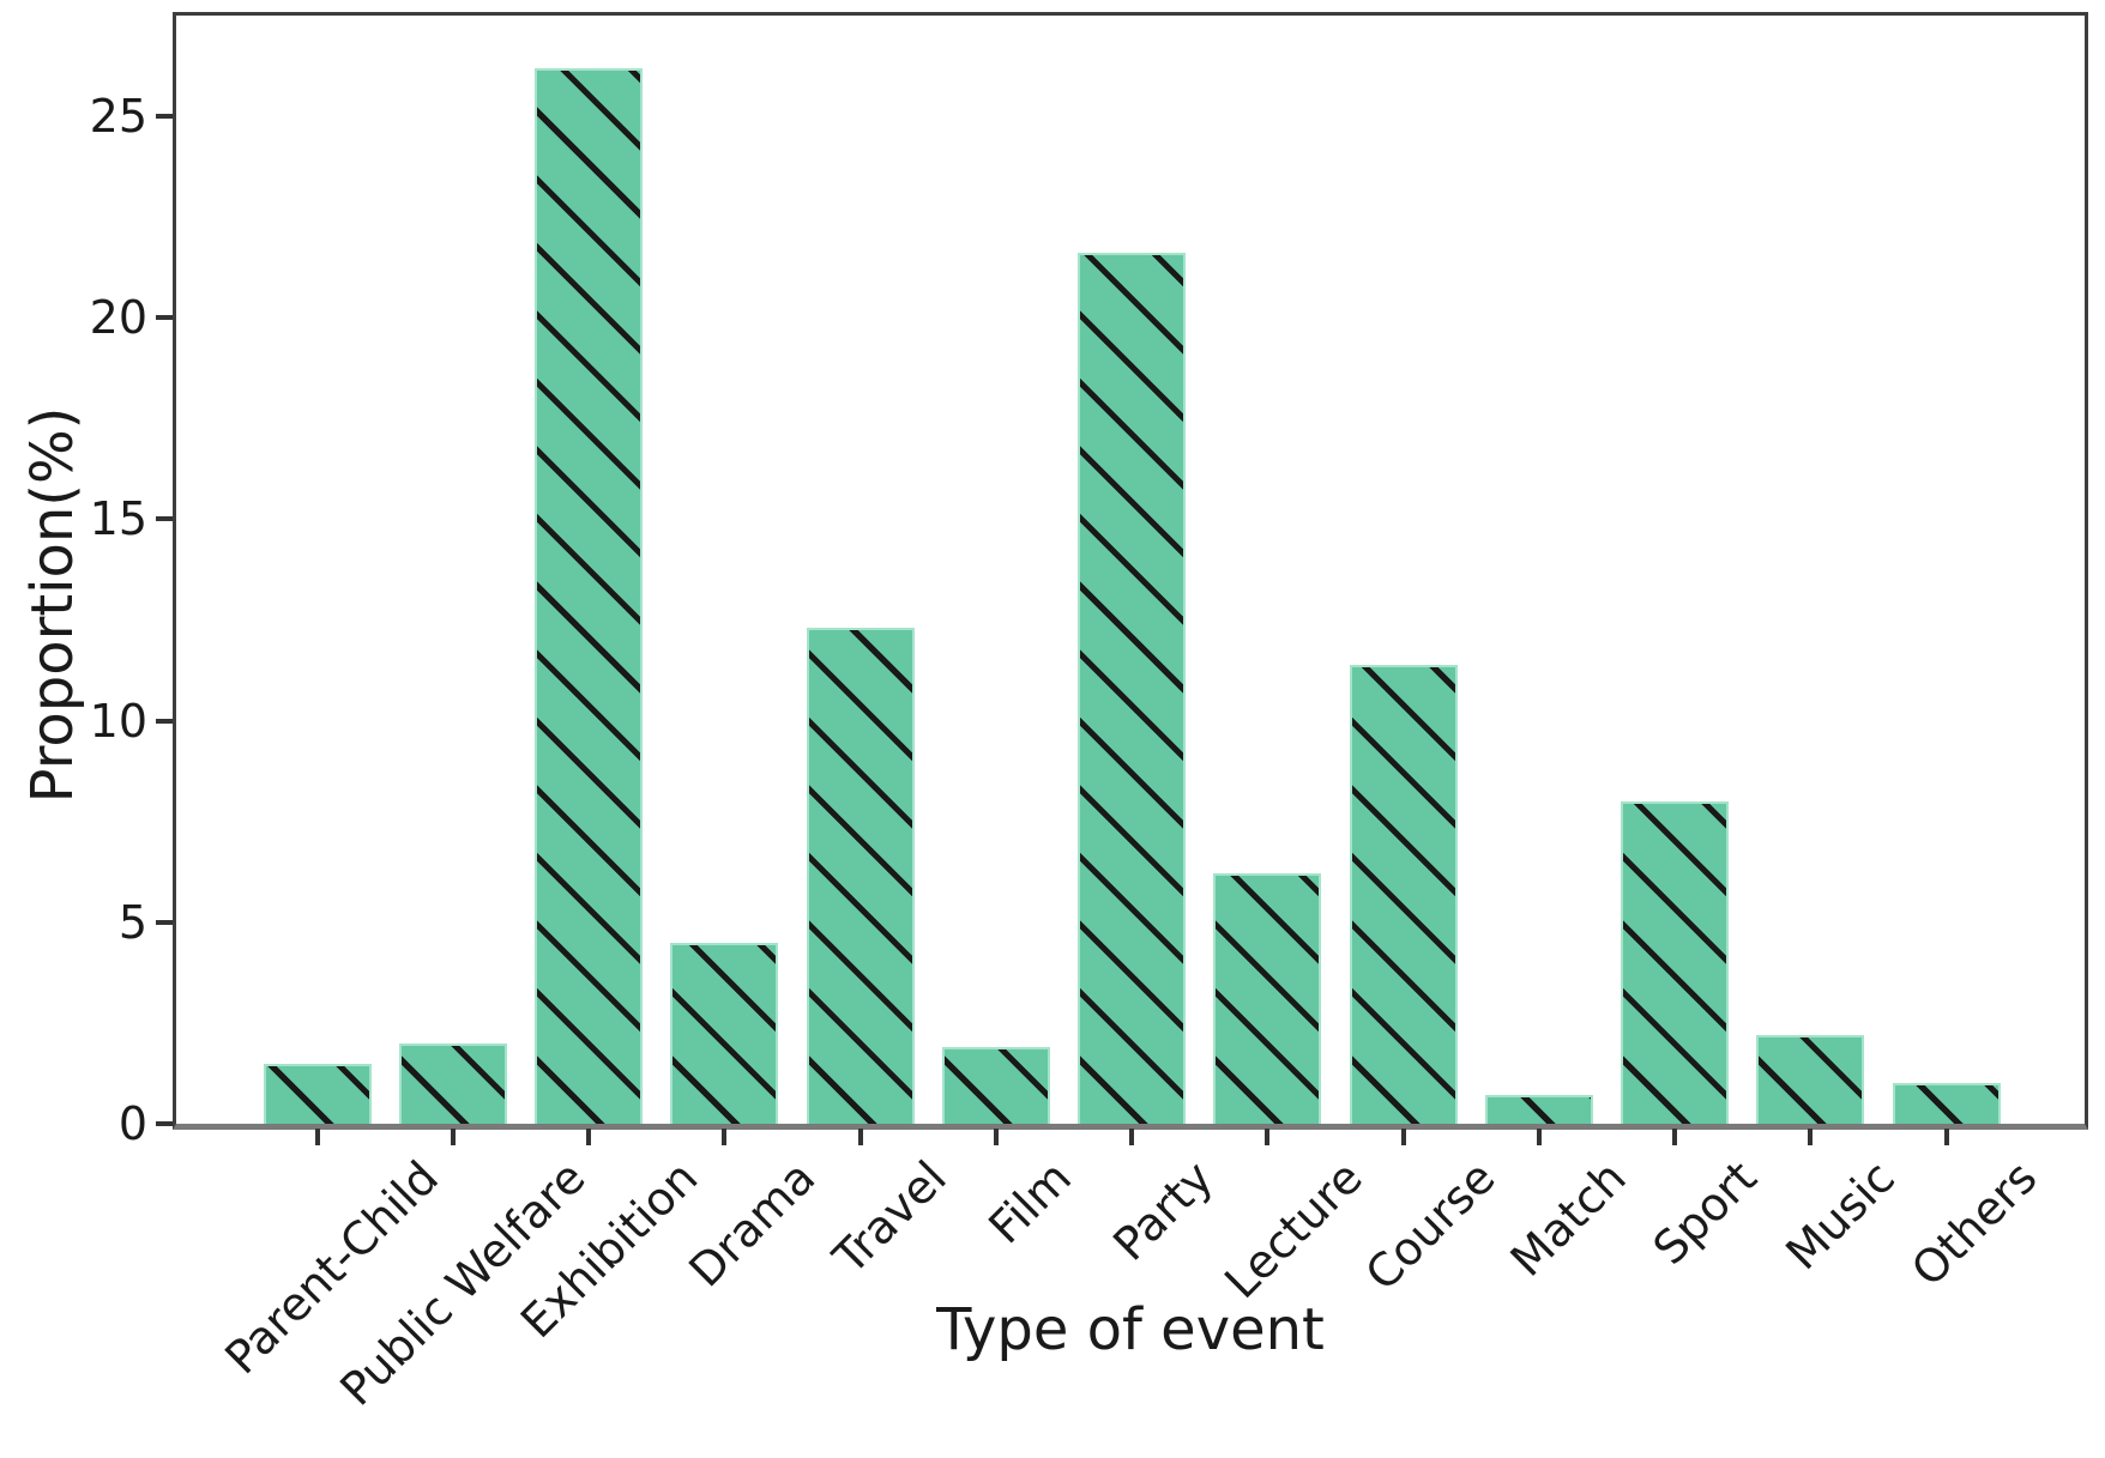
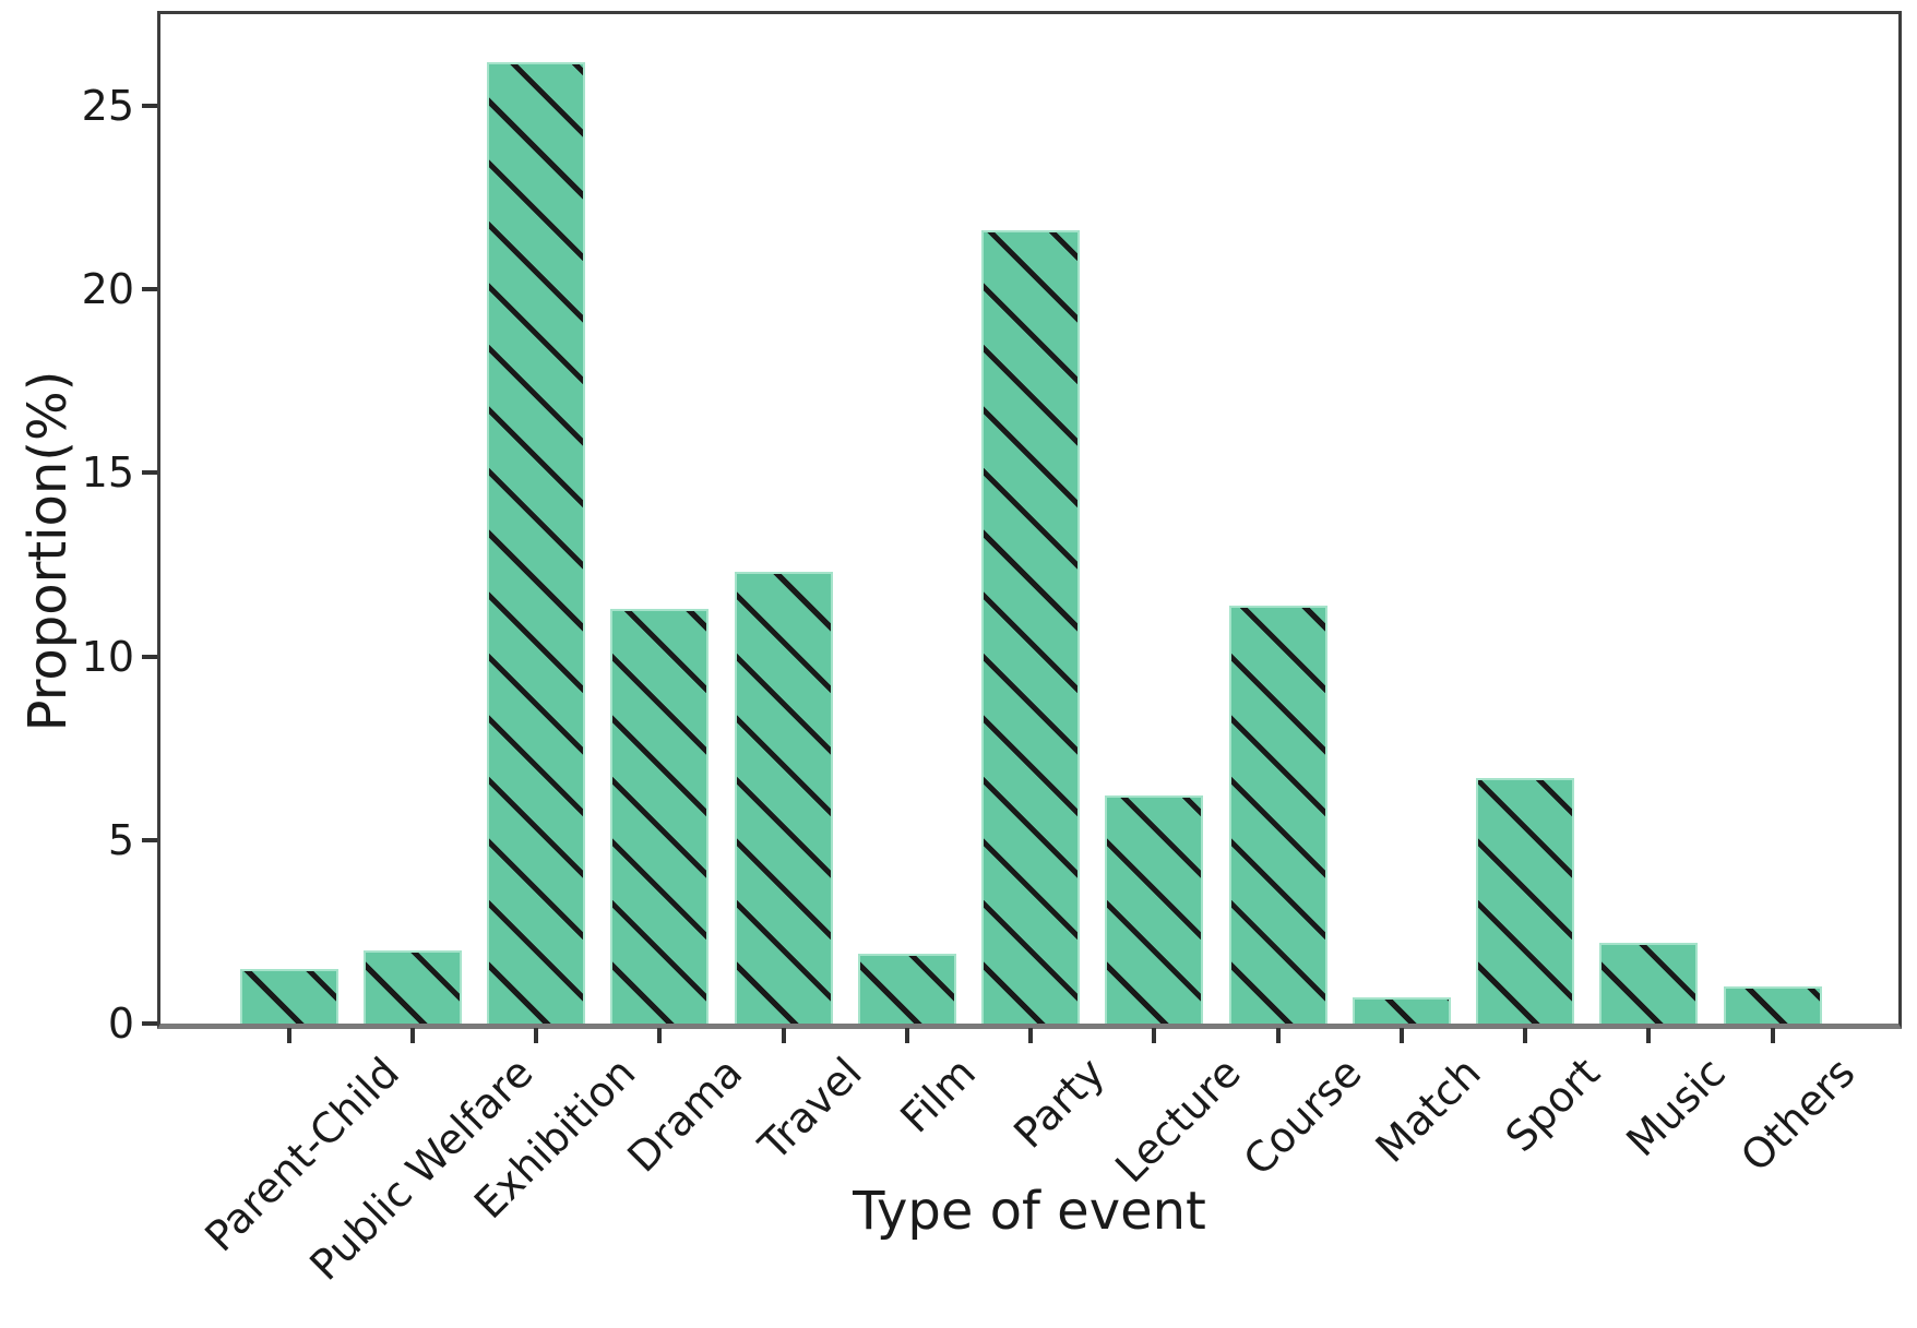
Drama: 4.5 -> 11.3
Sport: 8.0 -> 6.7
